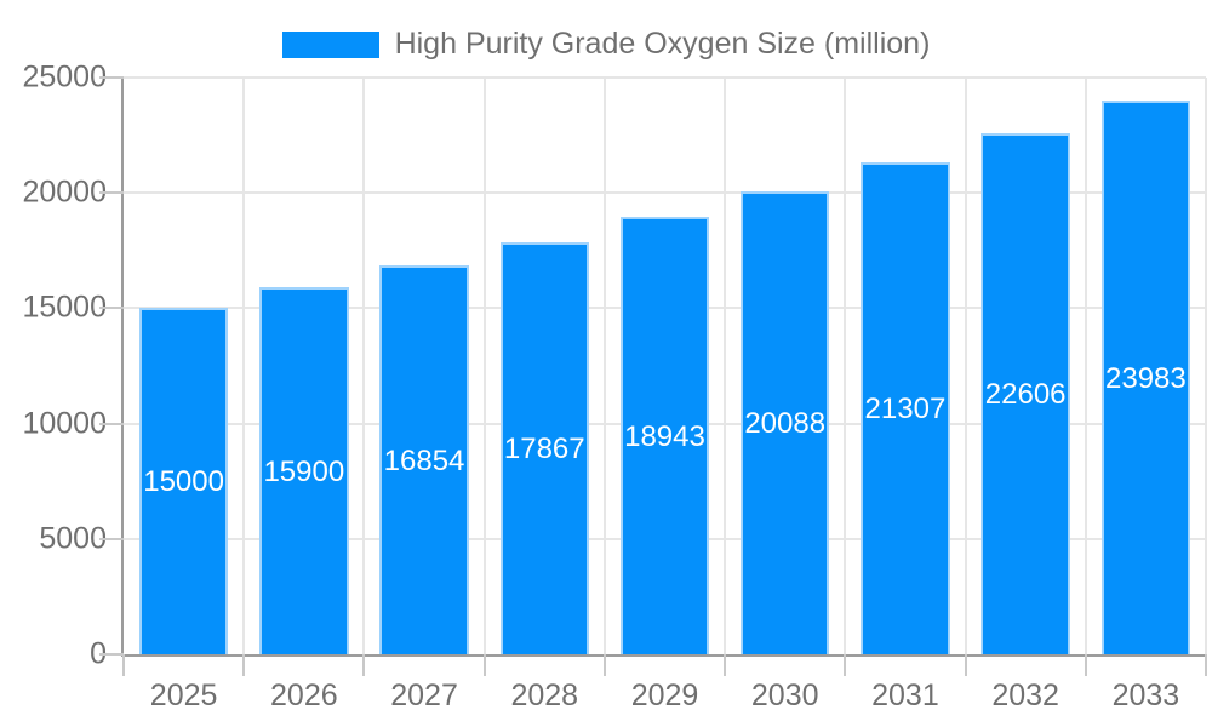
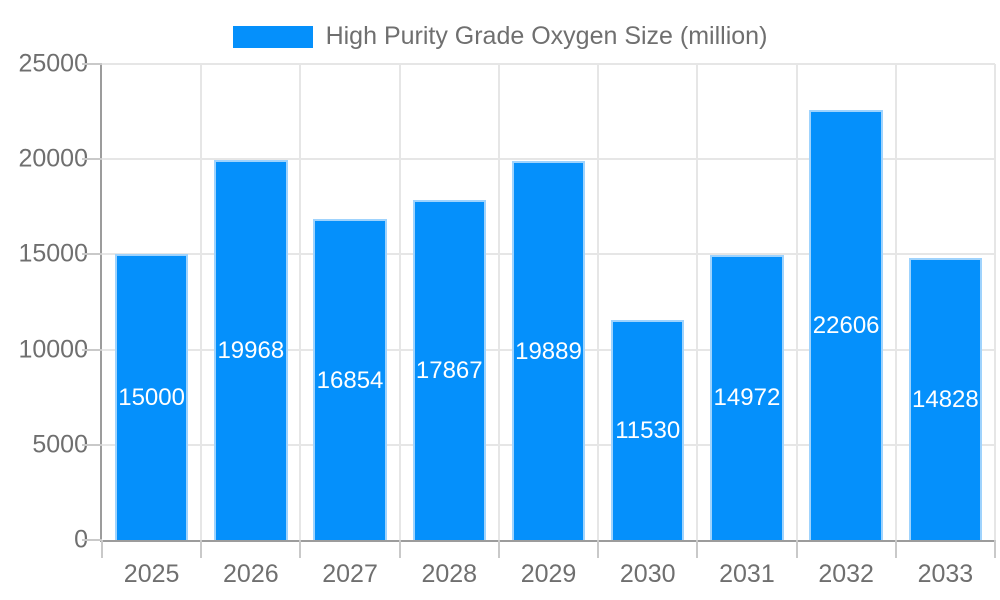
2026: 15900 -> 19968
2029: 18943 -> 19889
2030: 20088 -> 11530
2031: 21307 -> 14972
2033: 23983 -> 14828
